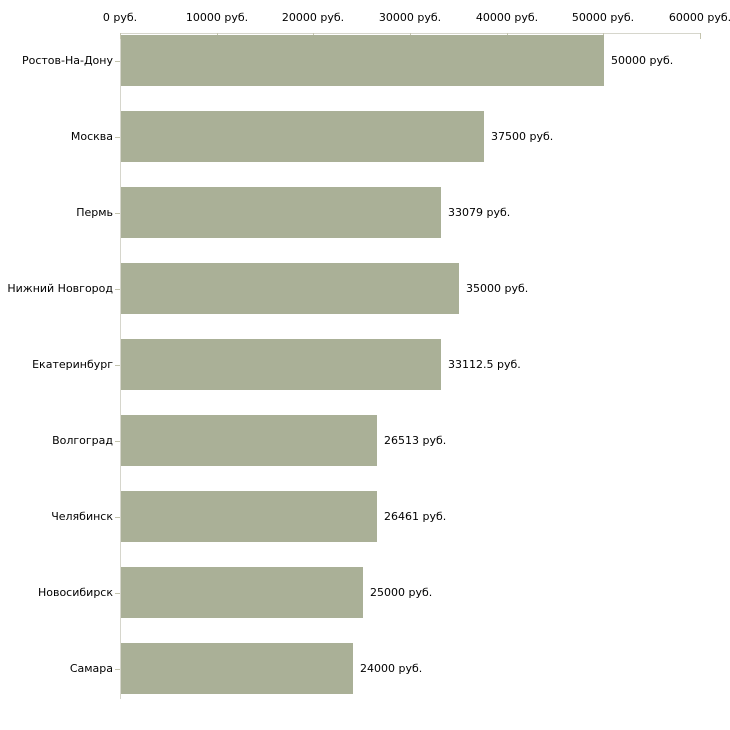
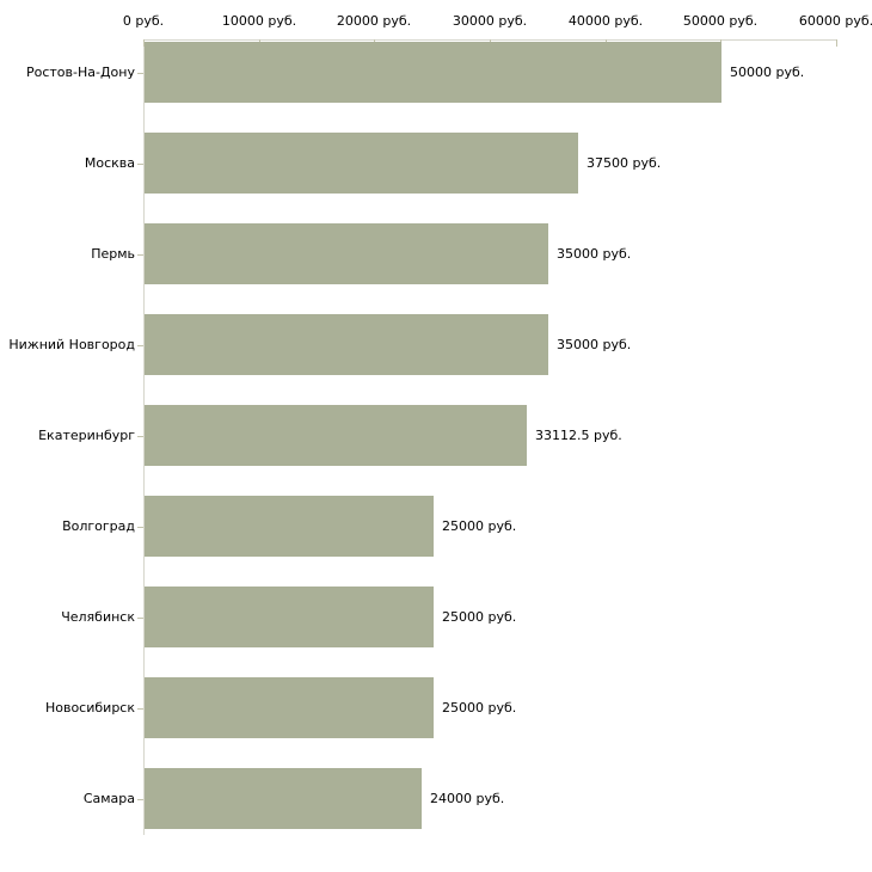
Пермь: 33079 -> 35000
Волгоград: 26513 -> 25000
Челябинск: 26461 -> 25000
